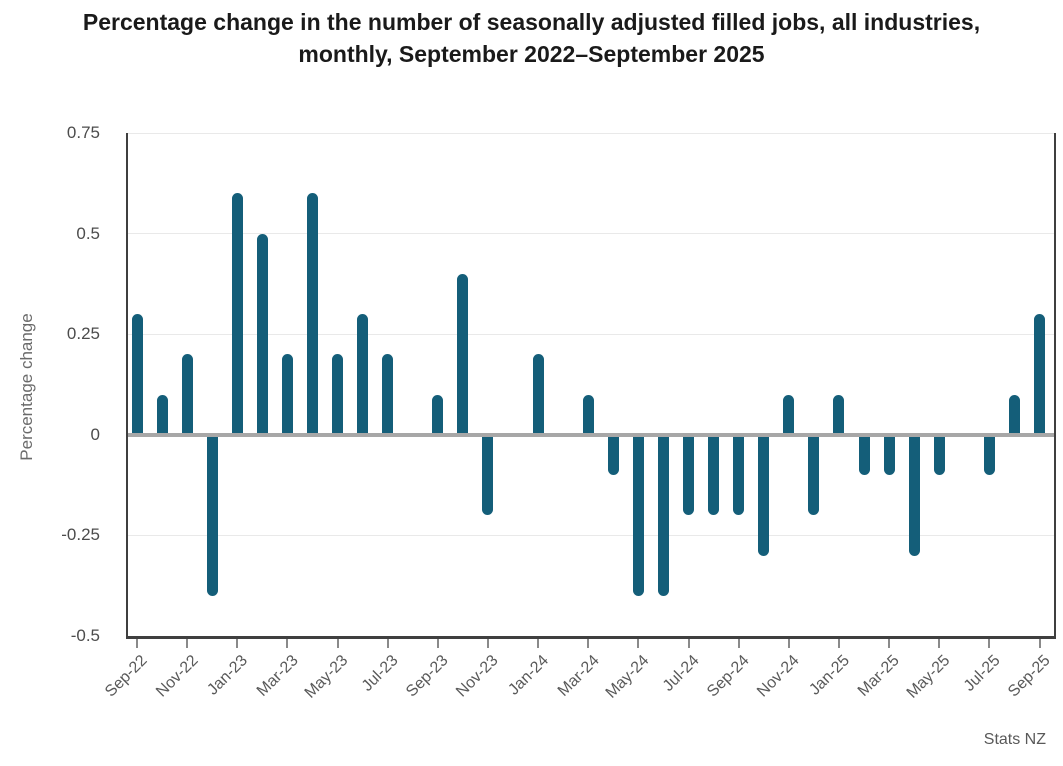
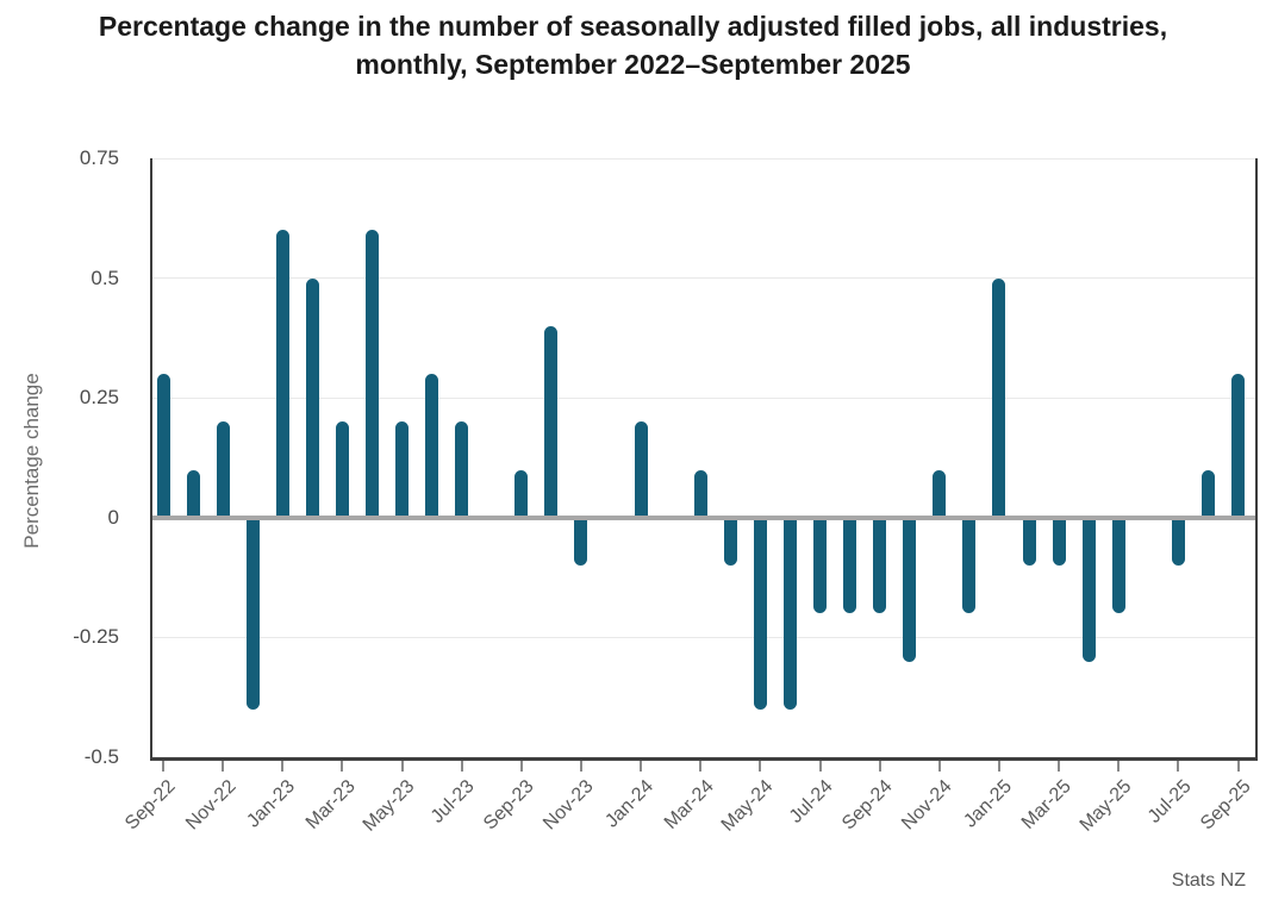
Nov-23: -0.2 -> -0.1
Jan-25: 0.1 -> 0.5
May-25: -0.1 -> -0.2
